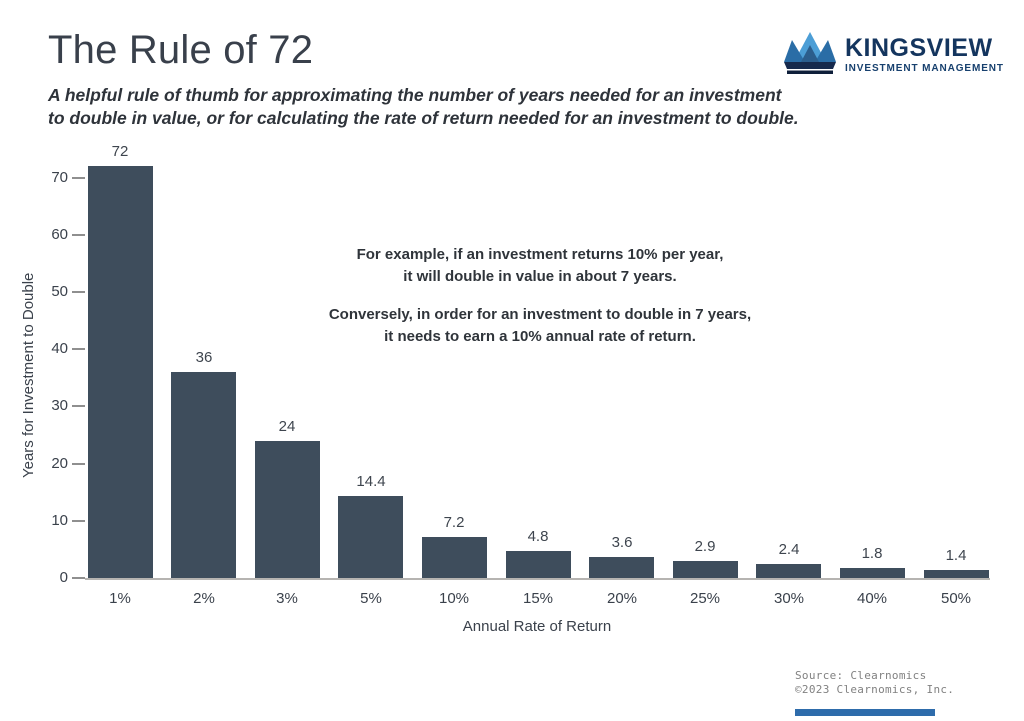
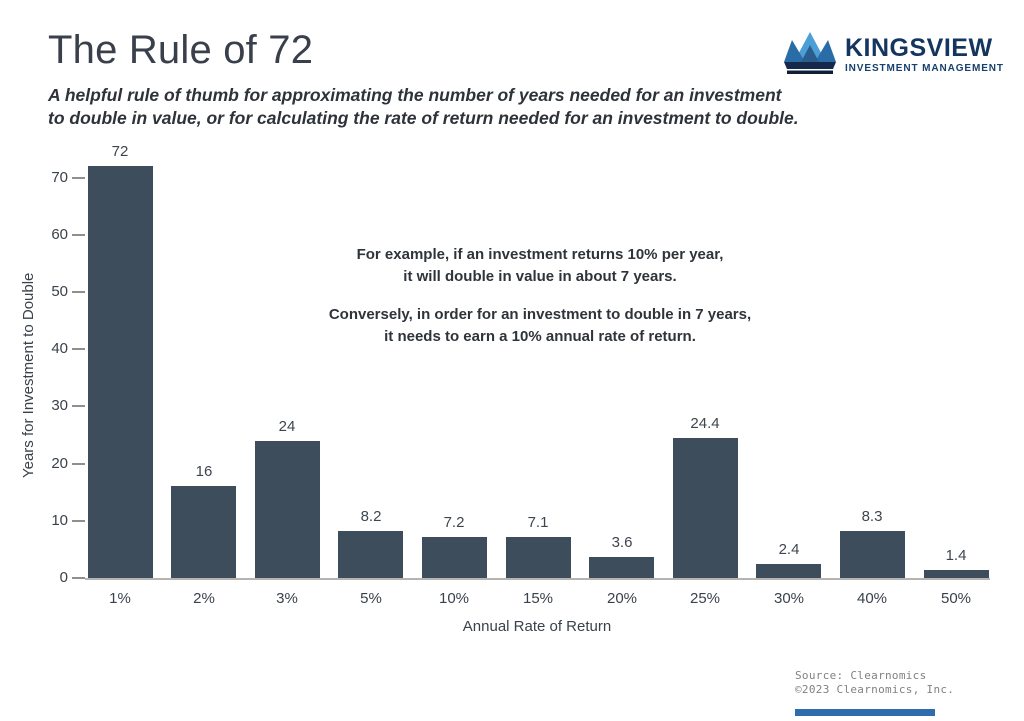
2%: 36 -> 16
5%: 14.4 -> 8.2
15%: 4.8 -> 7.1
25%: 2.9 -> 24.4
40%: 1.8 -> 8.3
